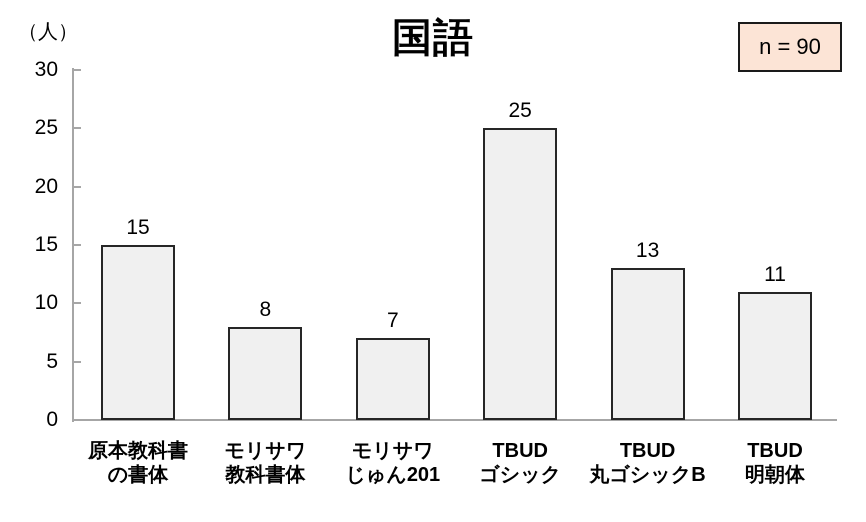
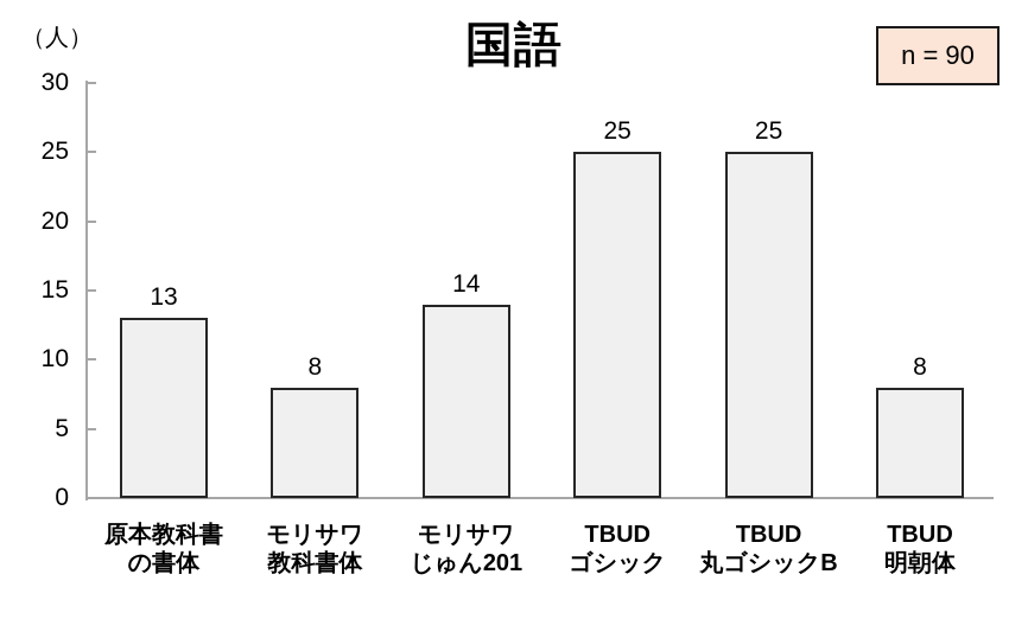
原本教科書 の書体: 15 -> 13
モリサワ じゅん201: 7 -> 14
TBUD 丸ゴシックB: 13 -> 25
TBUD 明朝体: 11 -> 8
